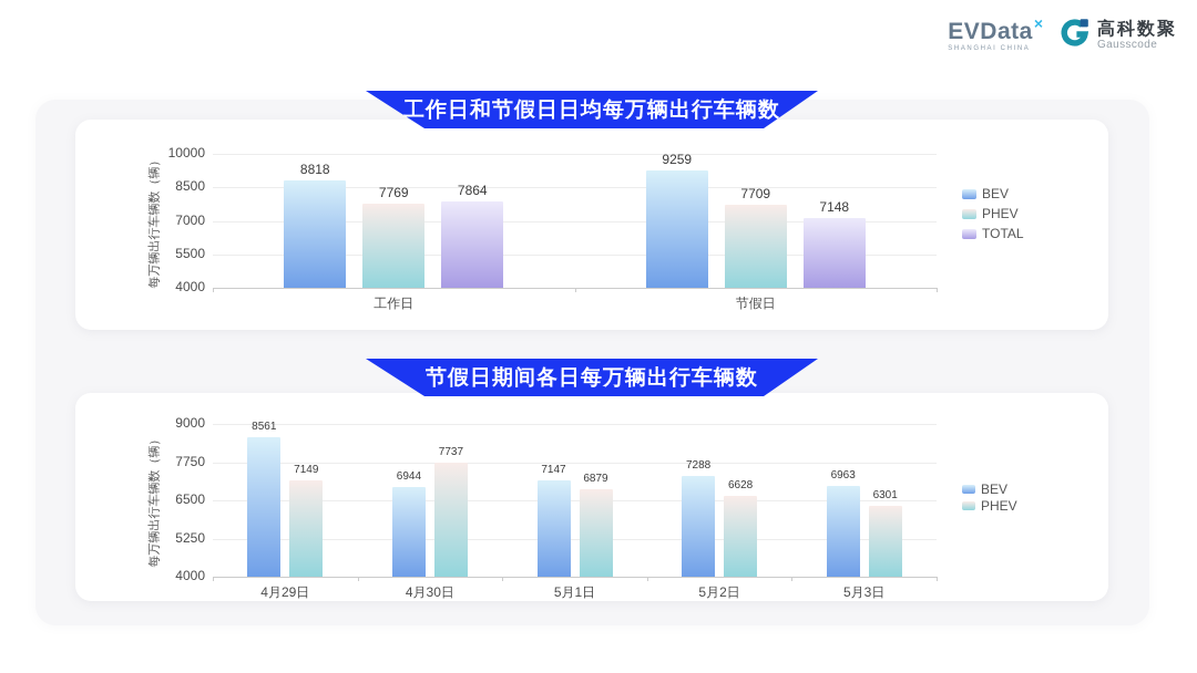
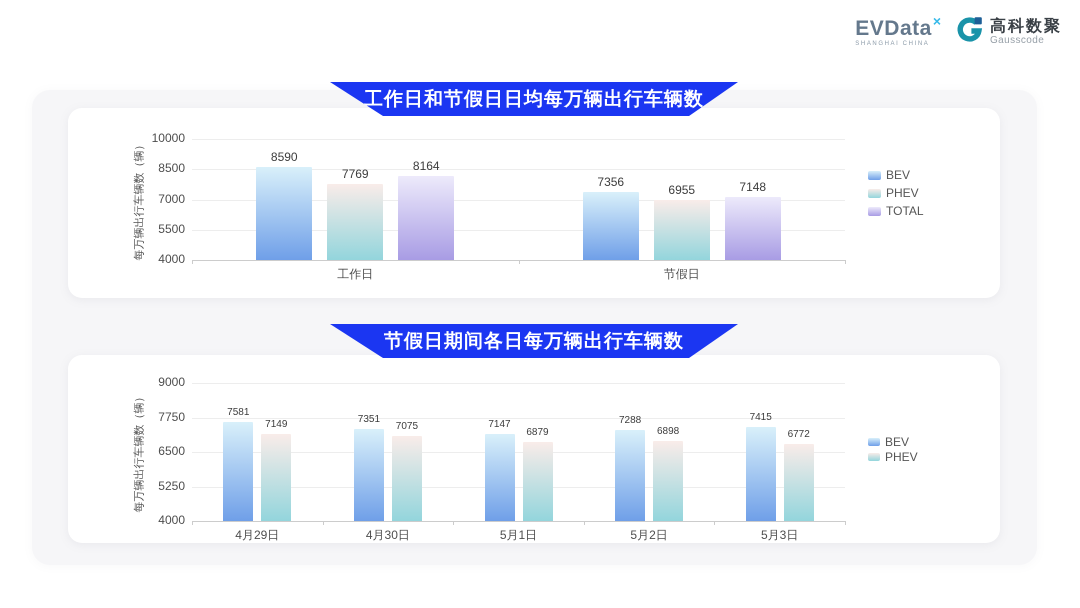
工作日和节假日日均每万辆出行车辆数/BEV/工作日: 8818 -> 8590
工作日和节假日日均每万辆出行车辆数/TOTAL/工作日: 7864 -> 8164
工作日和节假日日均每万辆出行车辆数/BEV/节假日: 9259 -> 7356
工作日和节假日日均每万辆出行车辆数/PHEV/节假日: 7709 -> 6955
节假日期间各日每万辆出行车辆数/BEV/4月29日: 8561 -> 7581
节假日期间各日每万辆出行车辆数/BEV/4月30日: 6944 -> 7351
节假日期间各日每万辆出行车辆数/PHEV/4月30日: 7737 -> 7075
节假日期间各日每万辆出行车辆数/PHEV/5月2日: 6628 -> 6898
节假日期间各日每万辆出行车辆数/BEV/5月3日: 6963 -> 7415
节假日期间各日每万辆出行车辆数/PHEV/5月3日: 6301 -> 6772
